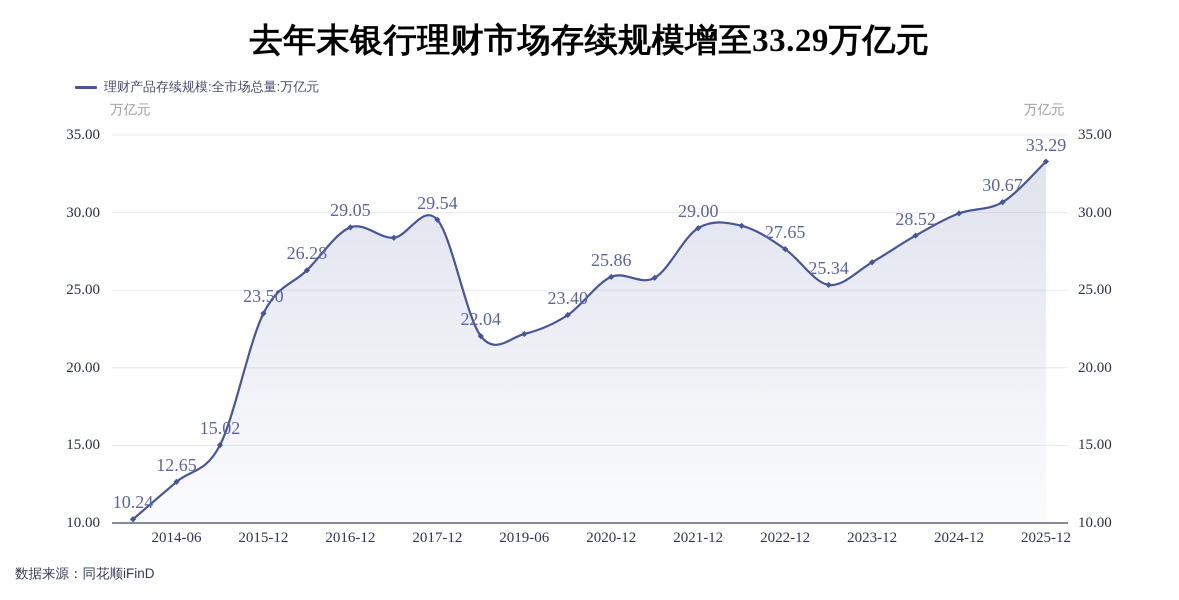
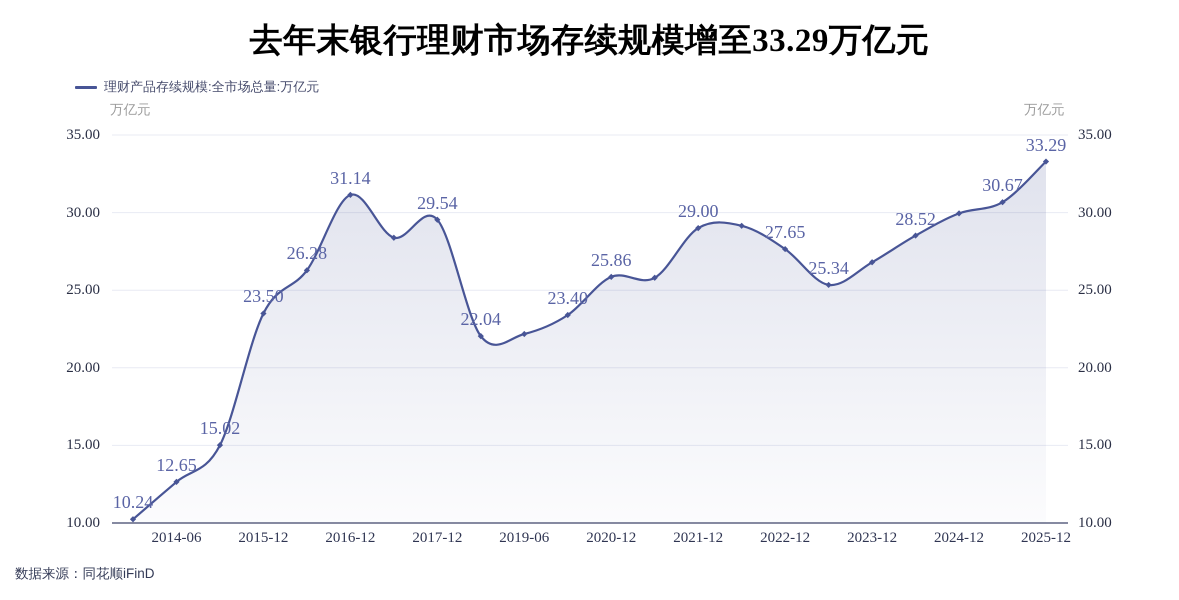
2016-12: 29.05 -> 31.14
